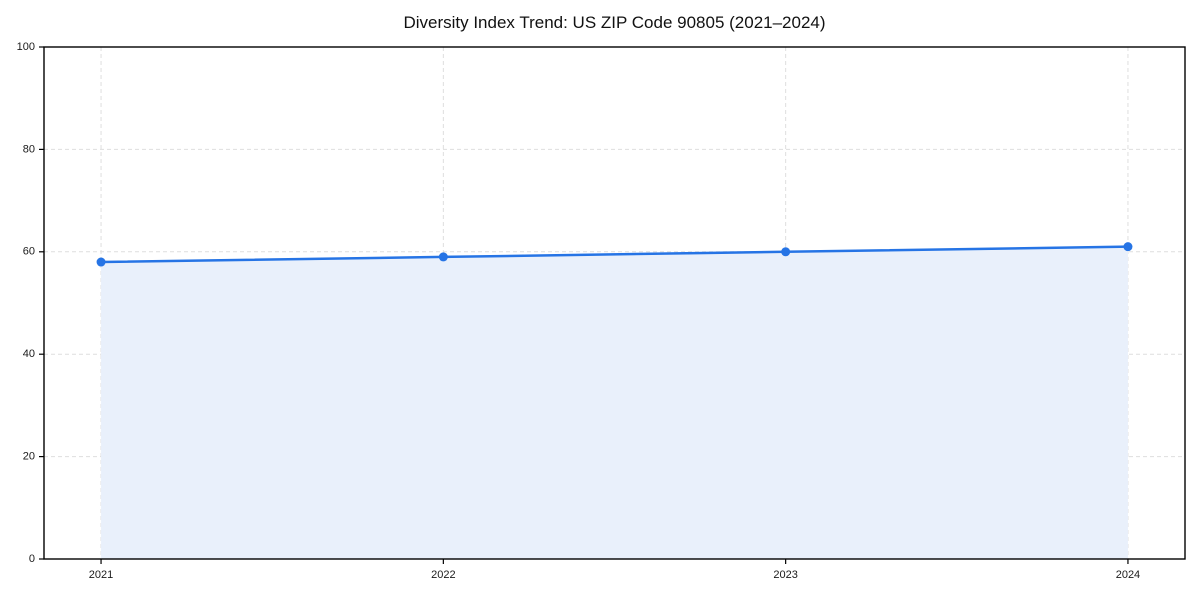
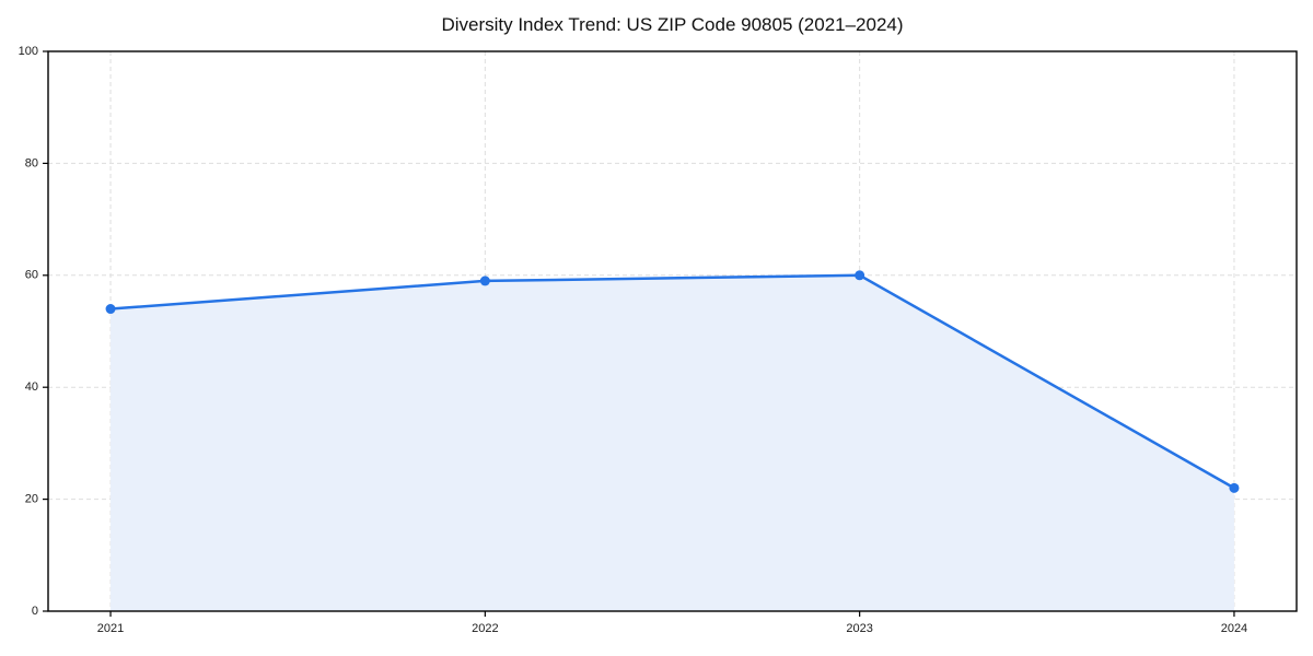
2021: 58 -> 54
2024: 61 -> 22
